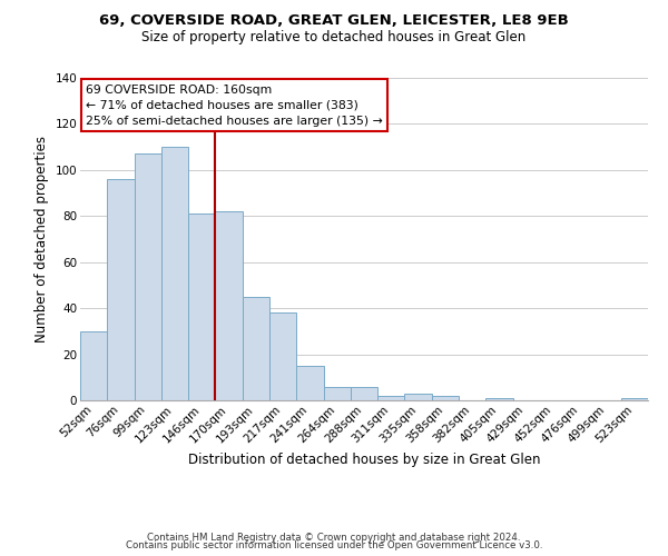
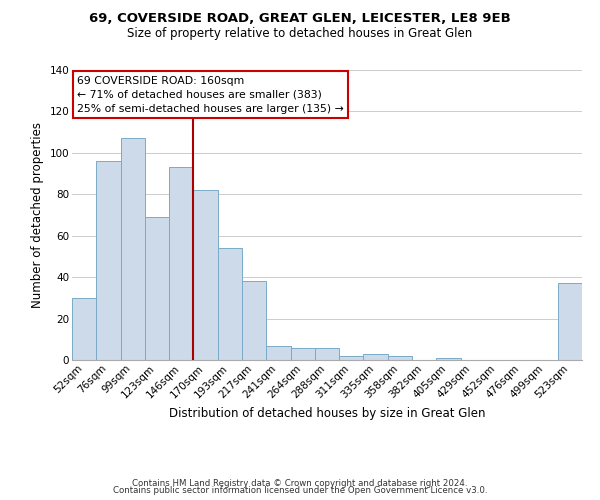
123sqm: 110 -> 69
146sqm: 81 -> 93
193sqm: 45 -> 54
241sqm: 15 -> 7
523sqm: 1 -> 37
